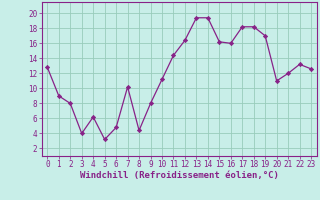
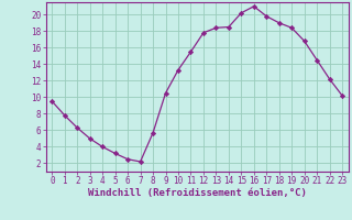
0: 12.8 -> 9.5
1: 9.0 -> 7.8
2: 8.0 -> 6.3
3: 4.0 -> 5.0
4: 6.2 -> 4.0
6: 4.8 -> 2.5
7: 10.2 -> 2.2
8: 4.4 -> 5.7
9: 8.0 -> 10.5
10: 11.2 -> 13.3
11: 14.4 -> 15.5
12: 16.4 -> 17.8
13: 19.4 -> 18.4
14: 19.4 -> 18.5
15: 16.2 -> 20.2
16: 16.0 -> 21.0
17: 18.2 -> 19.8
18: 18.2 -> 19.0
19: 17.0 -> 18.4
20: 11.0 -> 16.8
21: 12.0 -> 14.5
22: 13.2 -> 12.2
23: 12.6 -> 10.2
